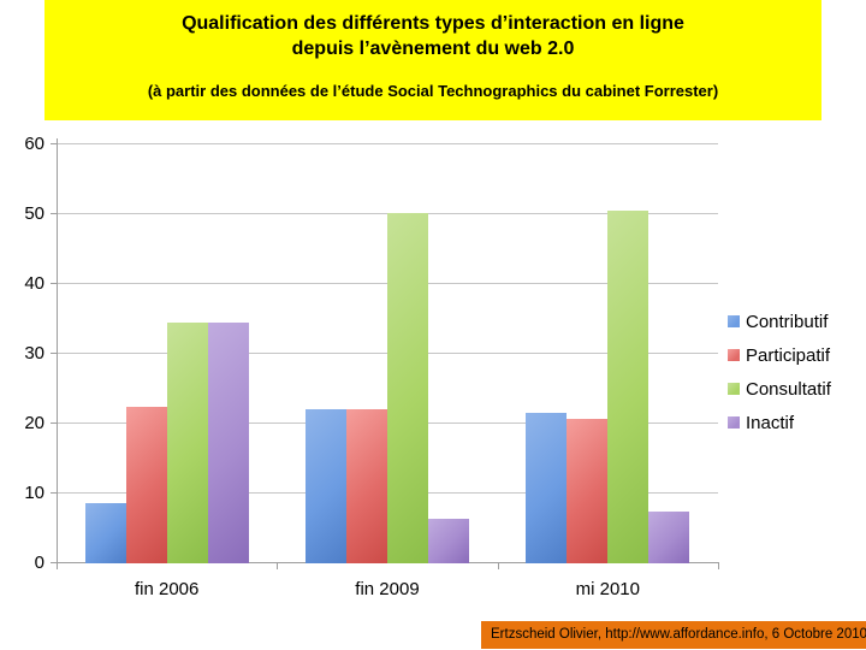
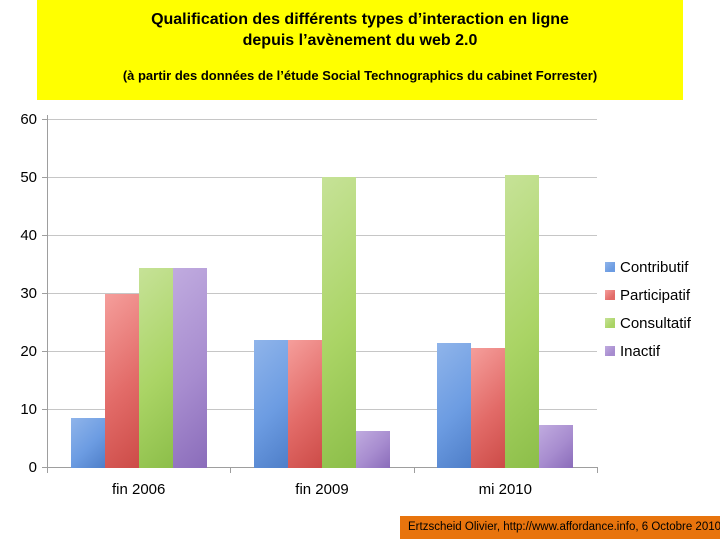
Participatif/fin 2006: 22 -> 30
